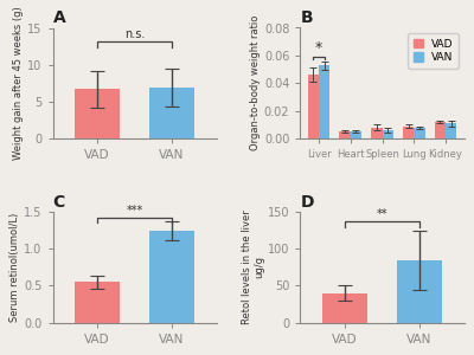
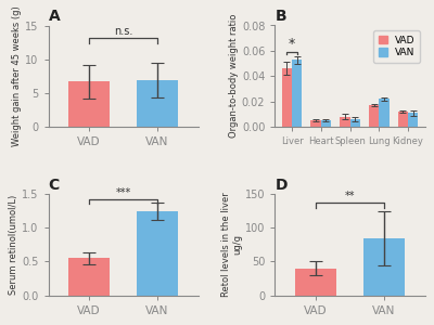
B/VAD/Lung: 0.009 -> 0.017
B/VAN/Lung: 0.008 -> 0.022
